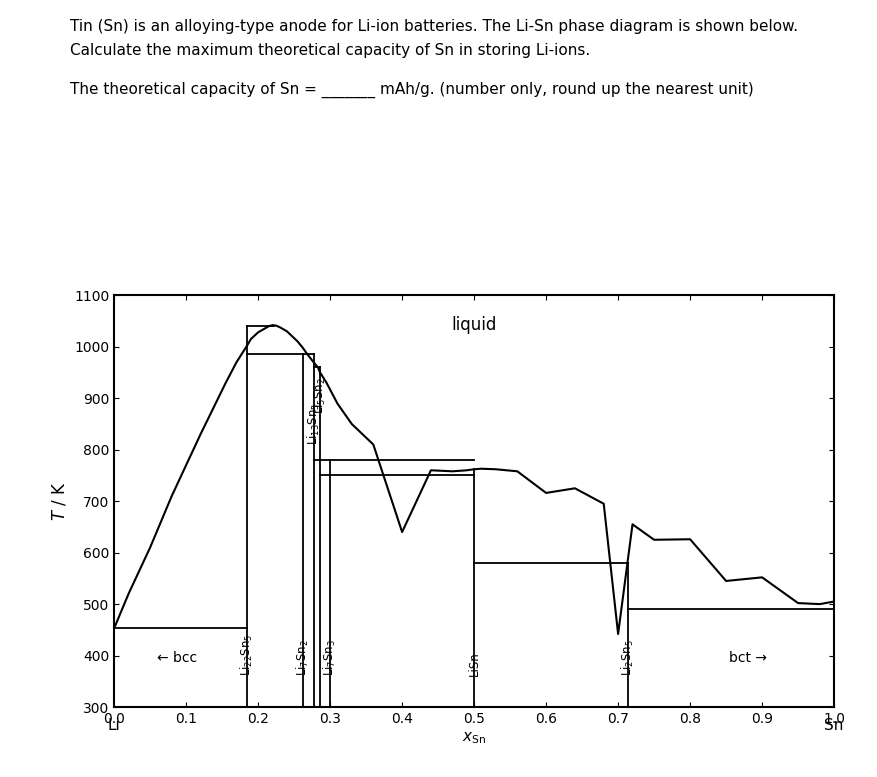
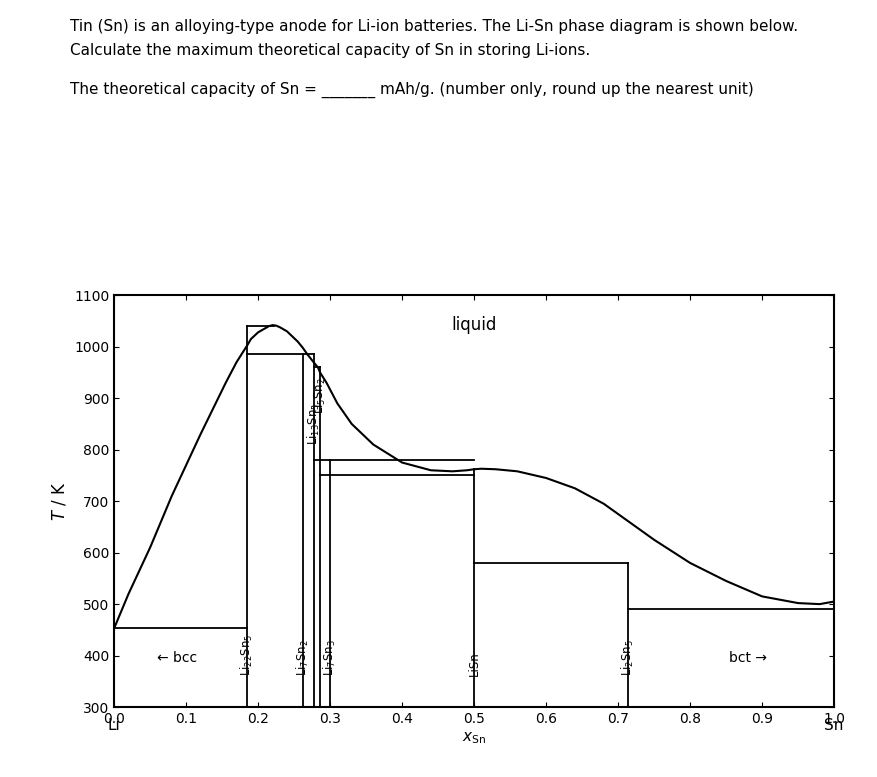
0.4: 640 -> 775
0.6: 716 -> 745
0.7: 442 -> 675
0.8: 626 -> 580
0.9: 552 -> 515
